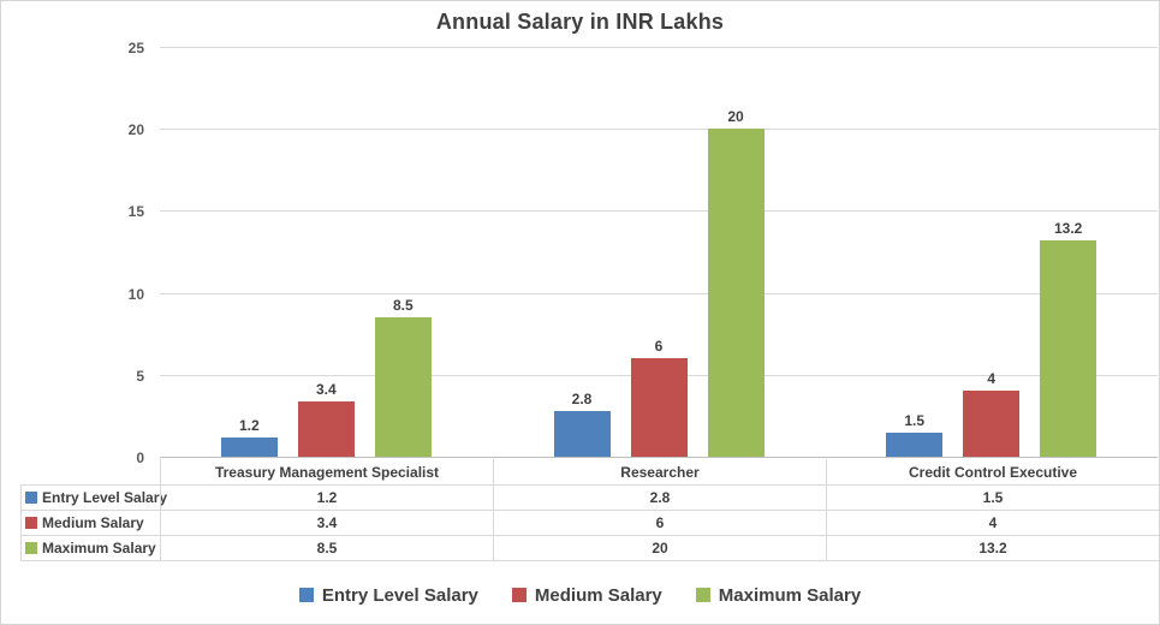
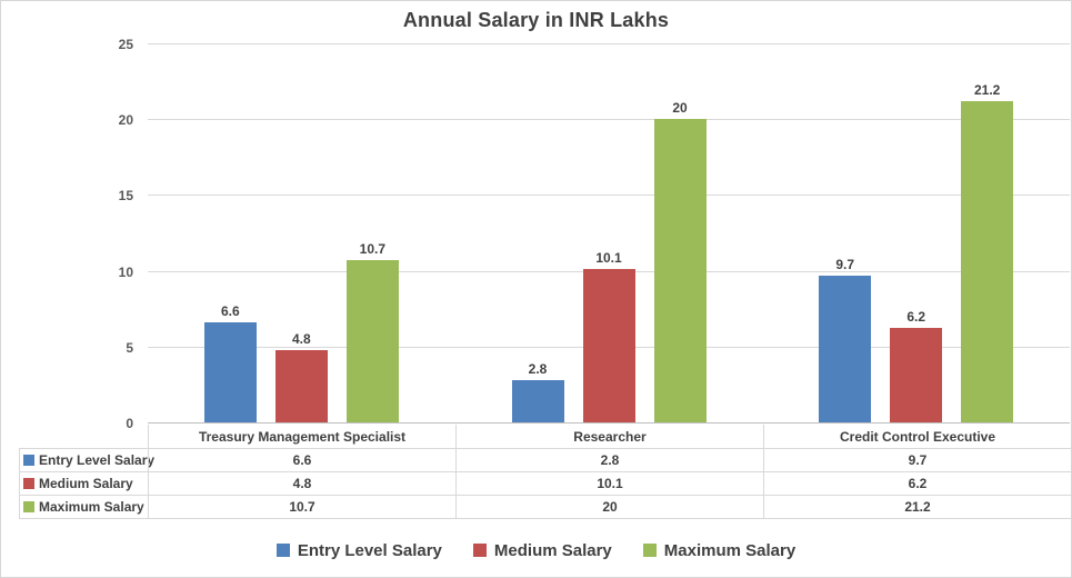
Entry Level Salary/Treasury Management Specialist: 1.2 -> 6.6
Medium Salary/Treasury Management Specialist: 3.4 -> 4.8
Maximum Salary/Treasury Management Specialist: 8.5 -> 10.7
Medium Salary/Researcher: 6 -> 10.1
Entry Level Salary/Credit Control Executive: 1.5 -> 9.7
Medium Salary/Credit Control Executive: 4 -> 6.2
Maximum Salary/Credit Control Executive: 13.2 -> 21.2
